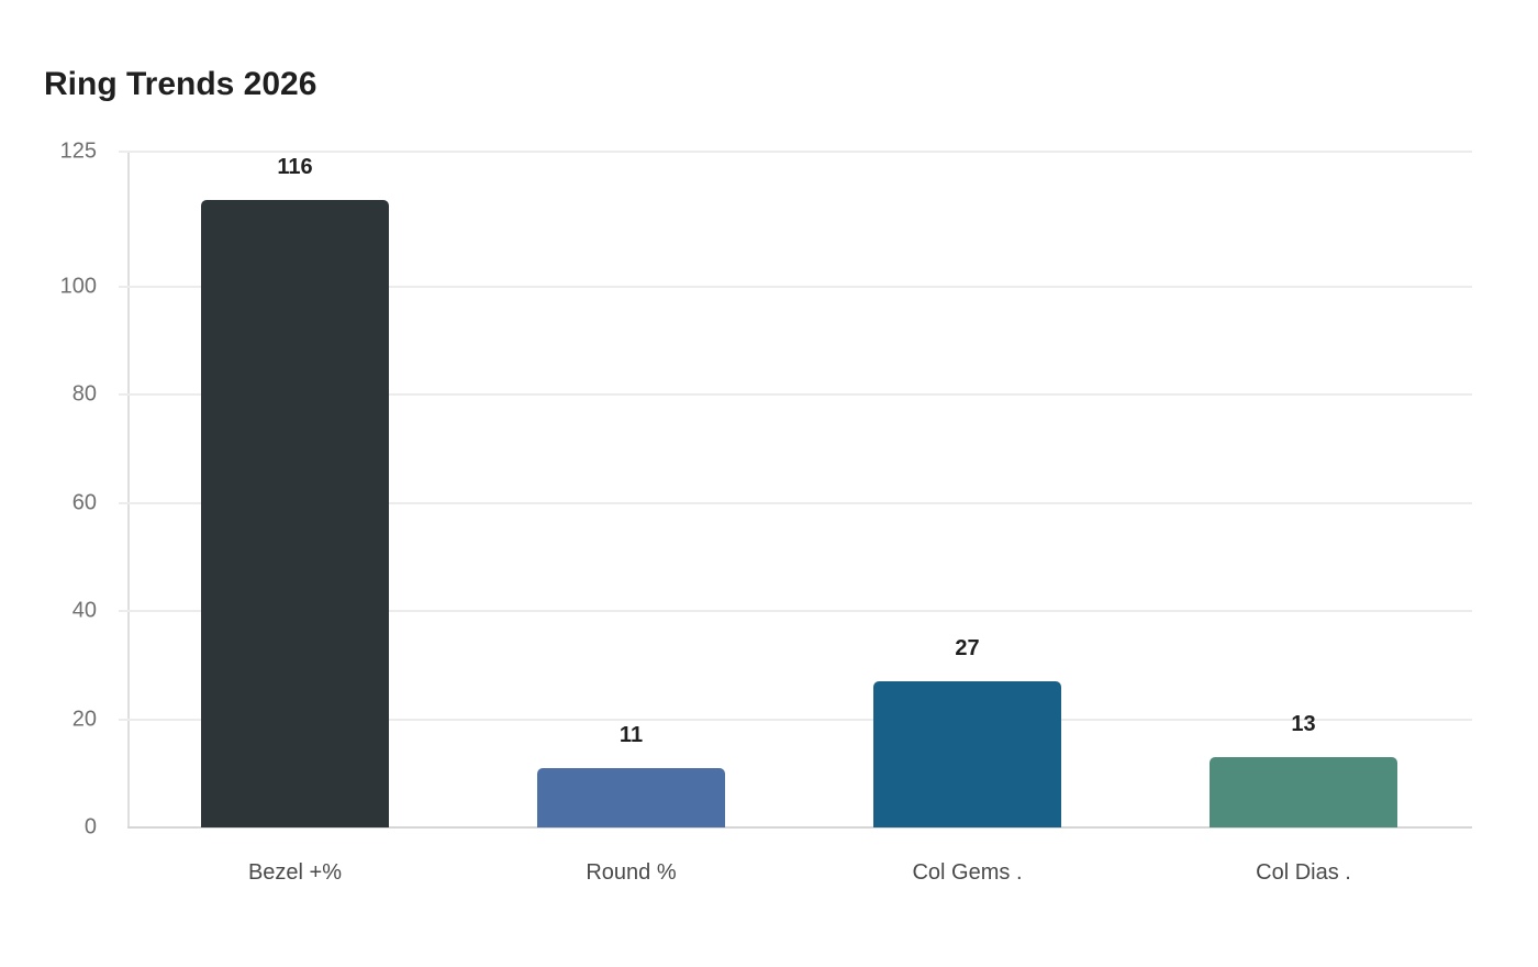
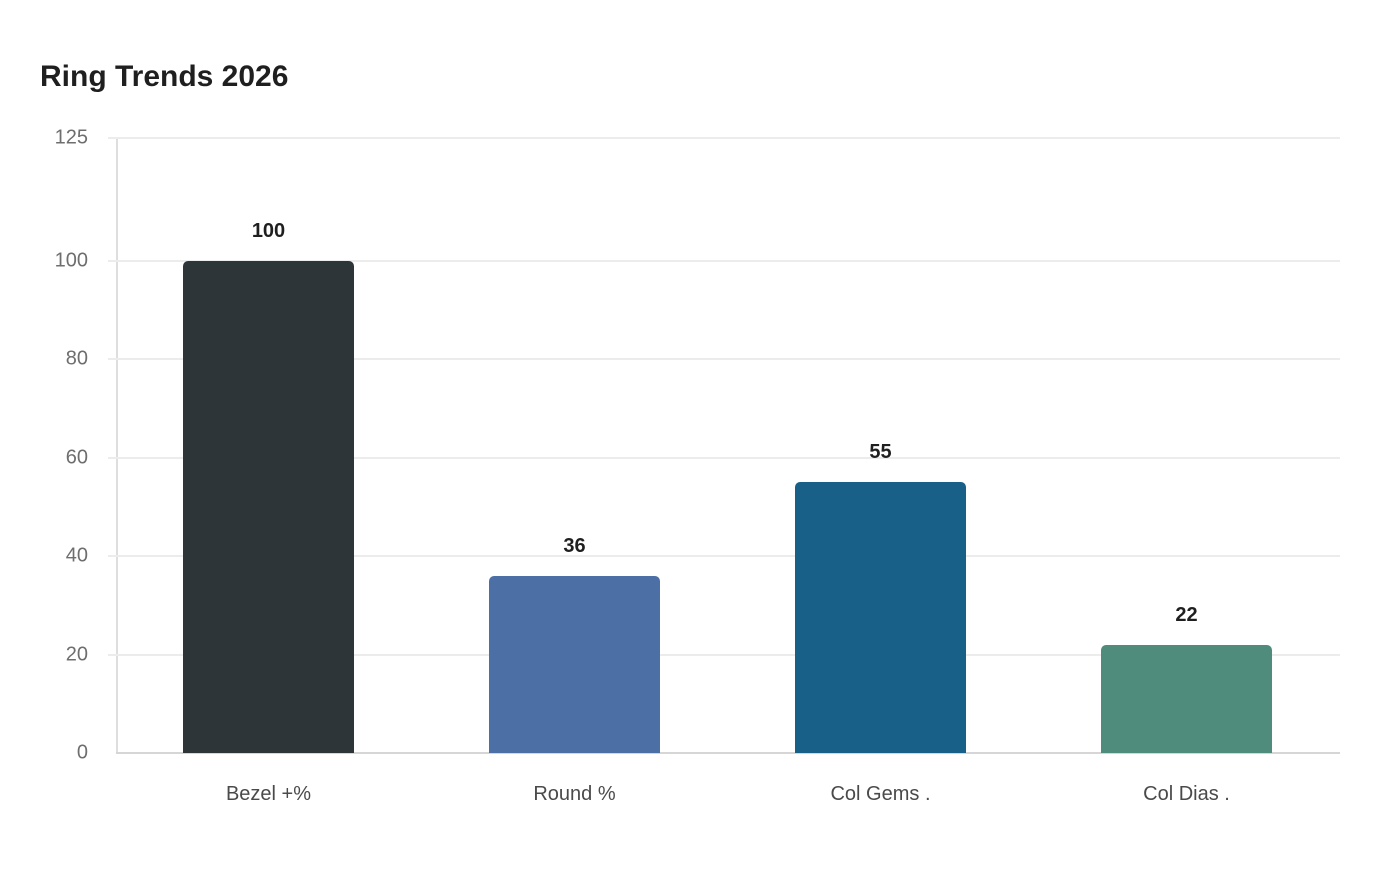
Bezel +%: 116 -> 100
Round %: 11 -> 36
Col Gems .: 27 -> 55
Col Dias .: 13 -> 22
